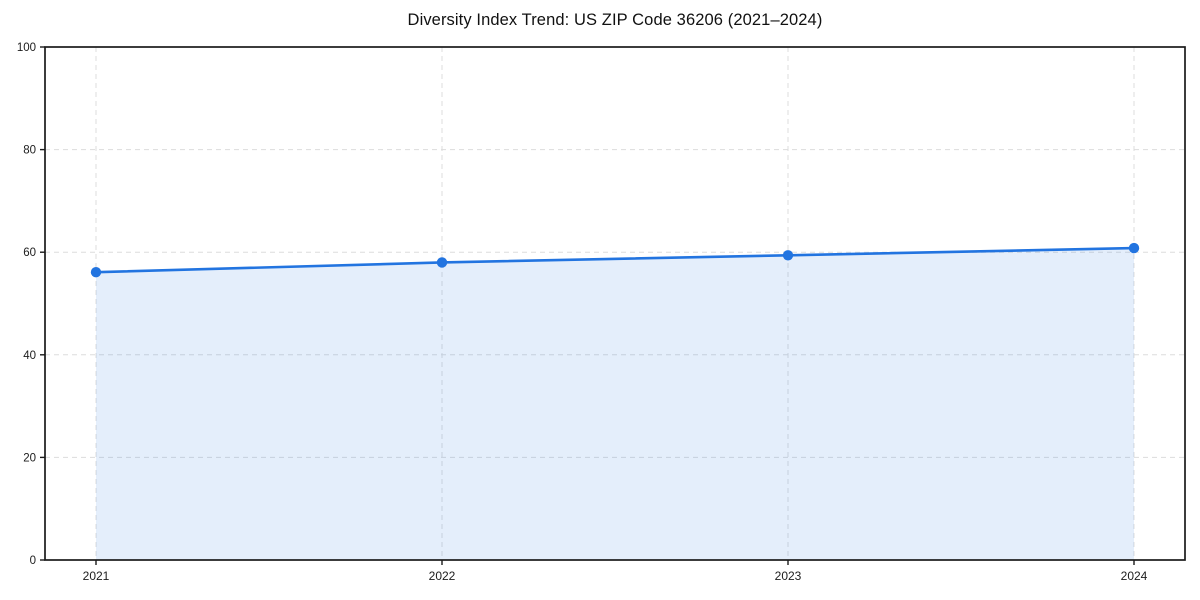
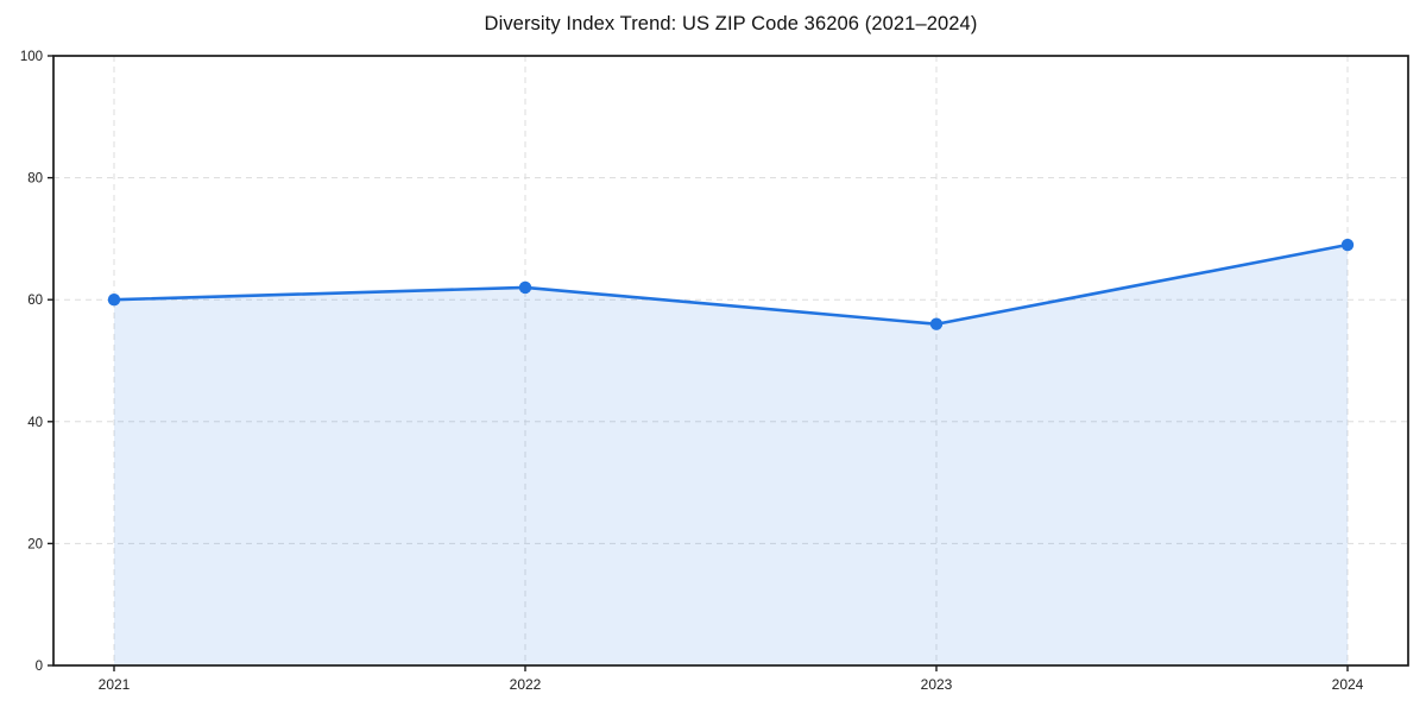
2021: 56 -> 60
2022: 58 -> 62
2023: 59 -> 56
2024: 61 -> 69
